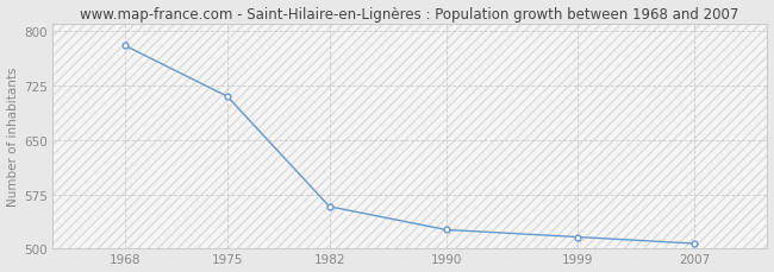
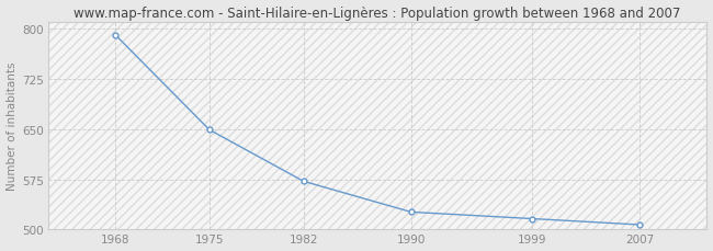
1968: 780 -> 791
1975: 710 -> 649
1982: 558 -> 572
